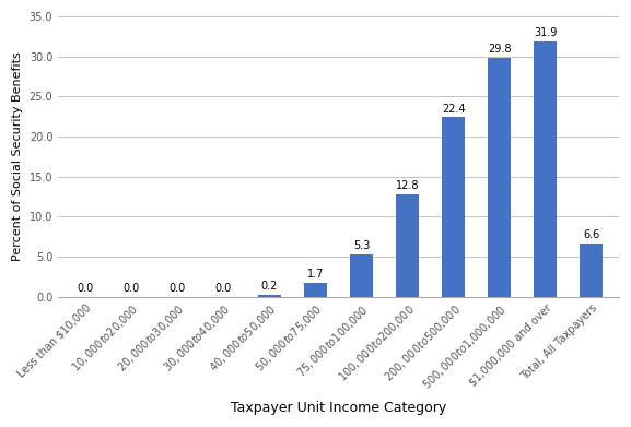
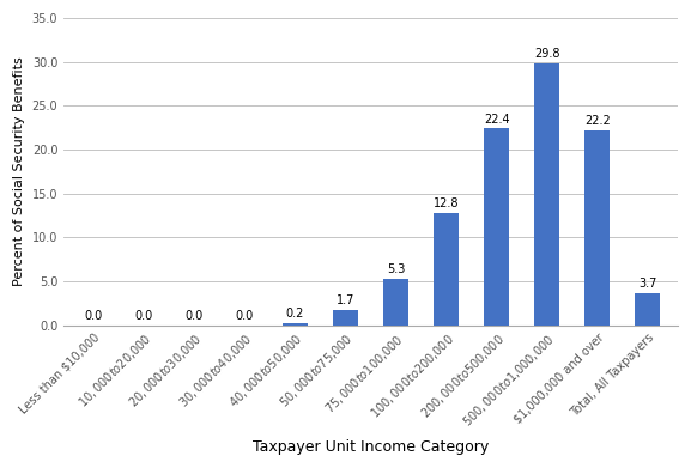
$1,000,000 and over: 31.9 -> 22.2
Total, All Taxpayers: 6.6 -> 3.7
